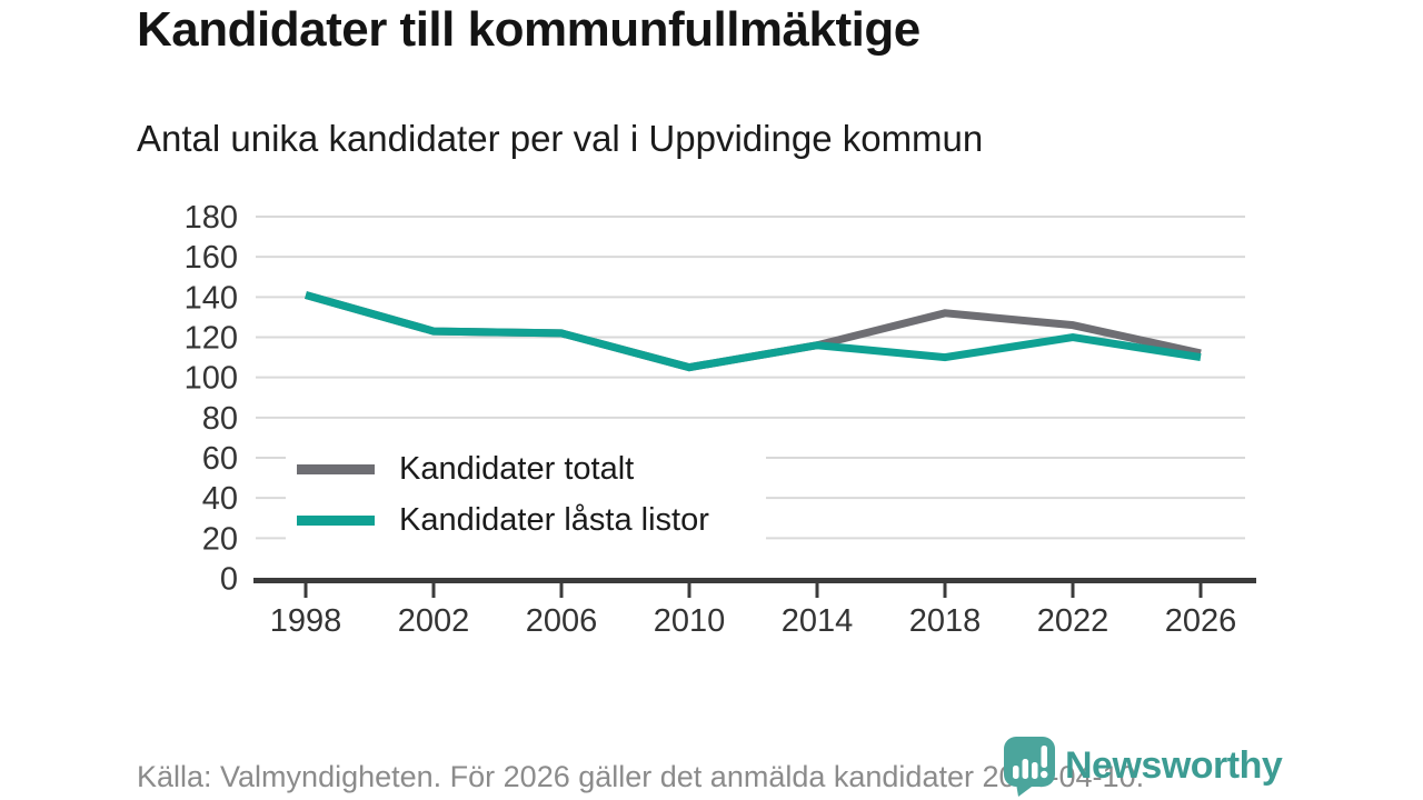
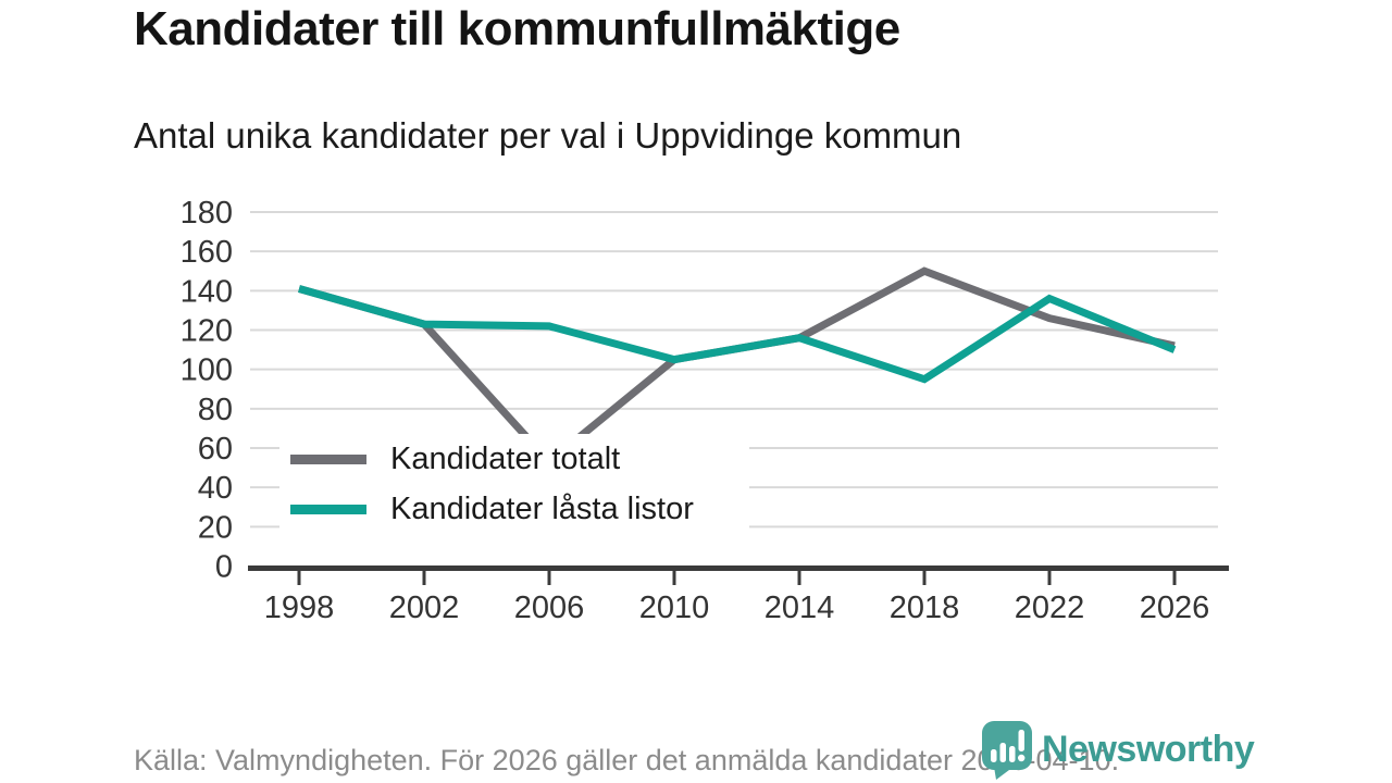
Kandidater totalt/2006: 122 -> 53
Kandidater totalt/2018: 132 -> 150
Kandidater låsta listor/2018: 110 -> 95
Kandidater låsta listor/2022: 120 -> 136
